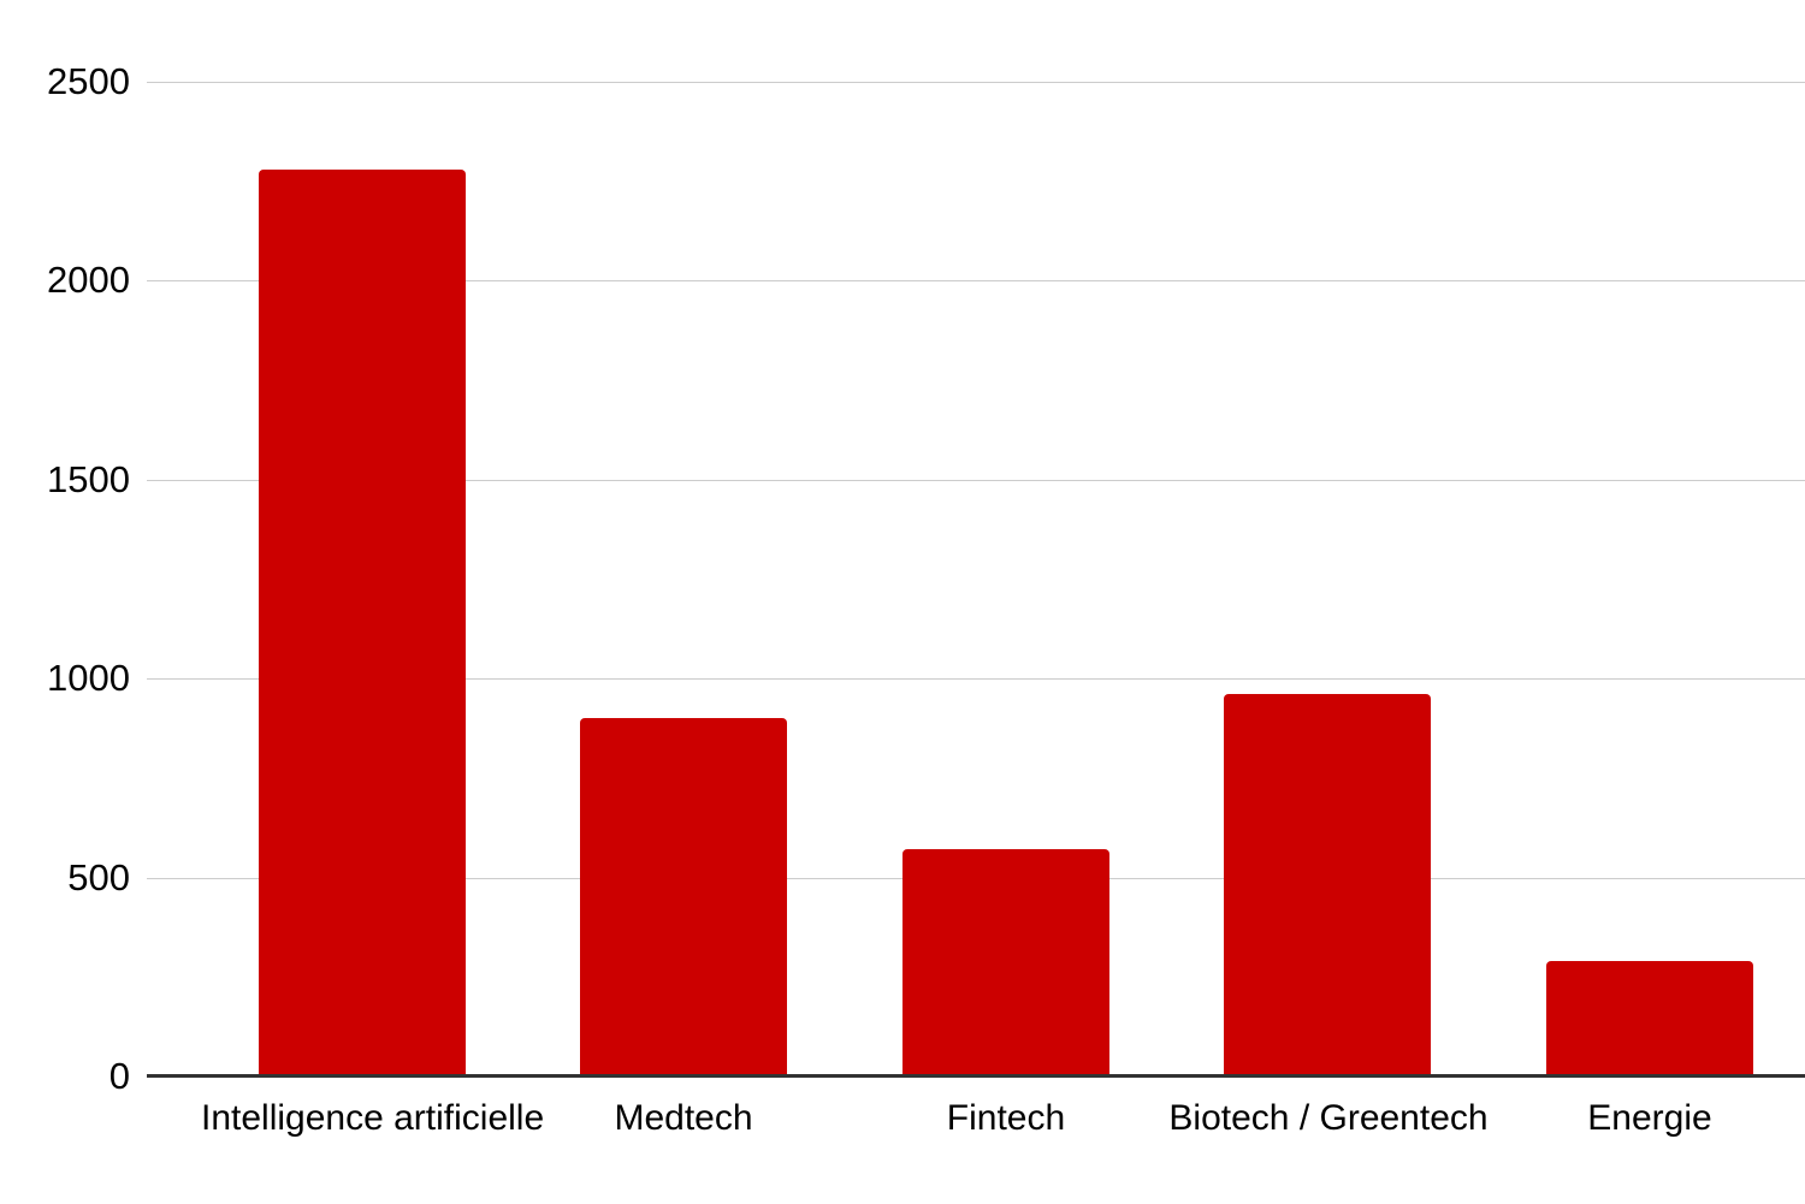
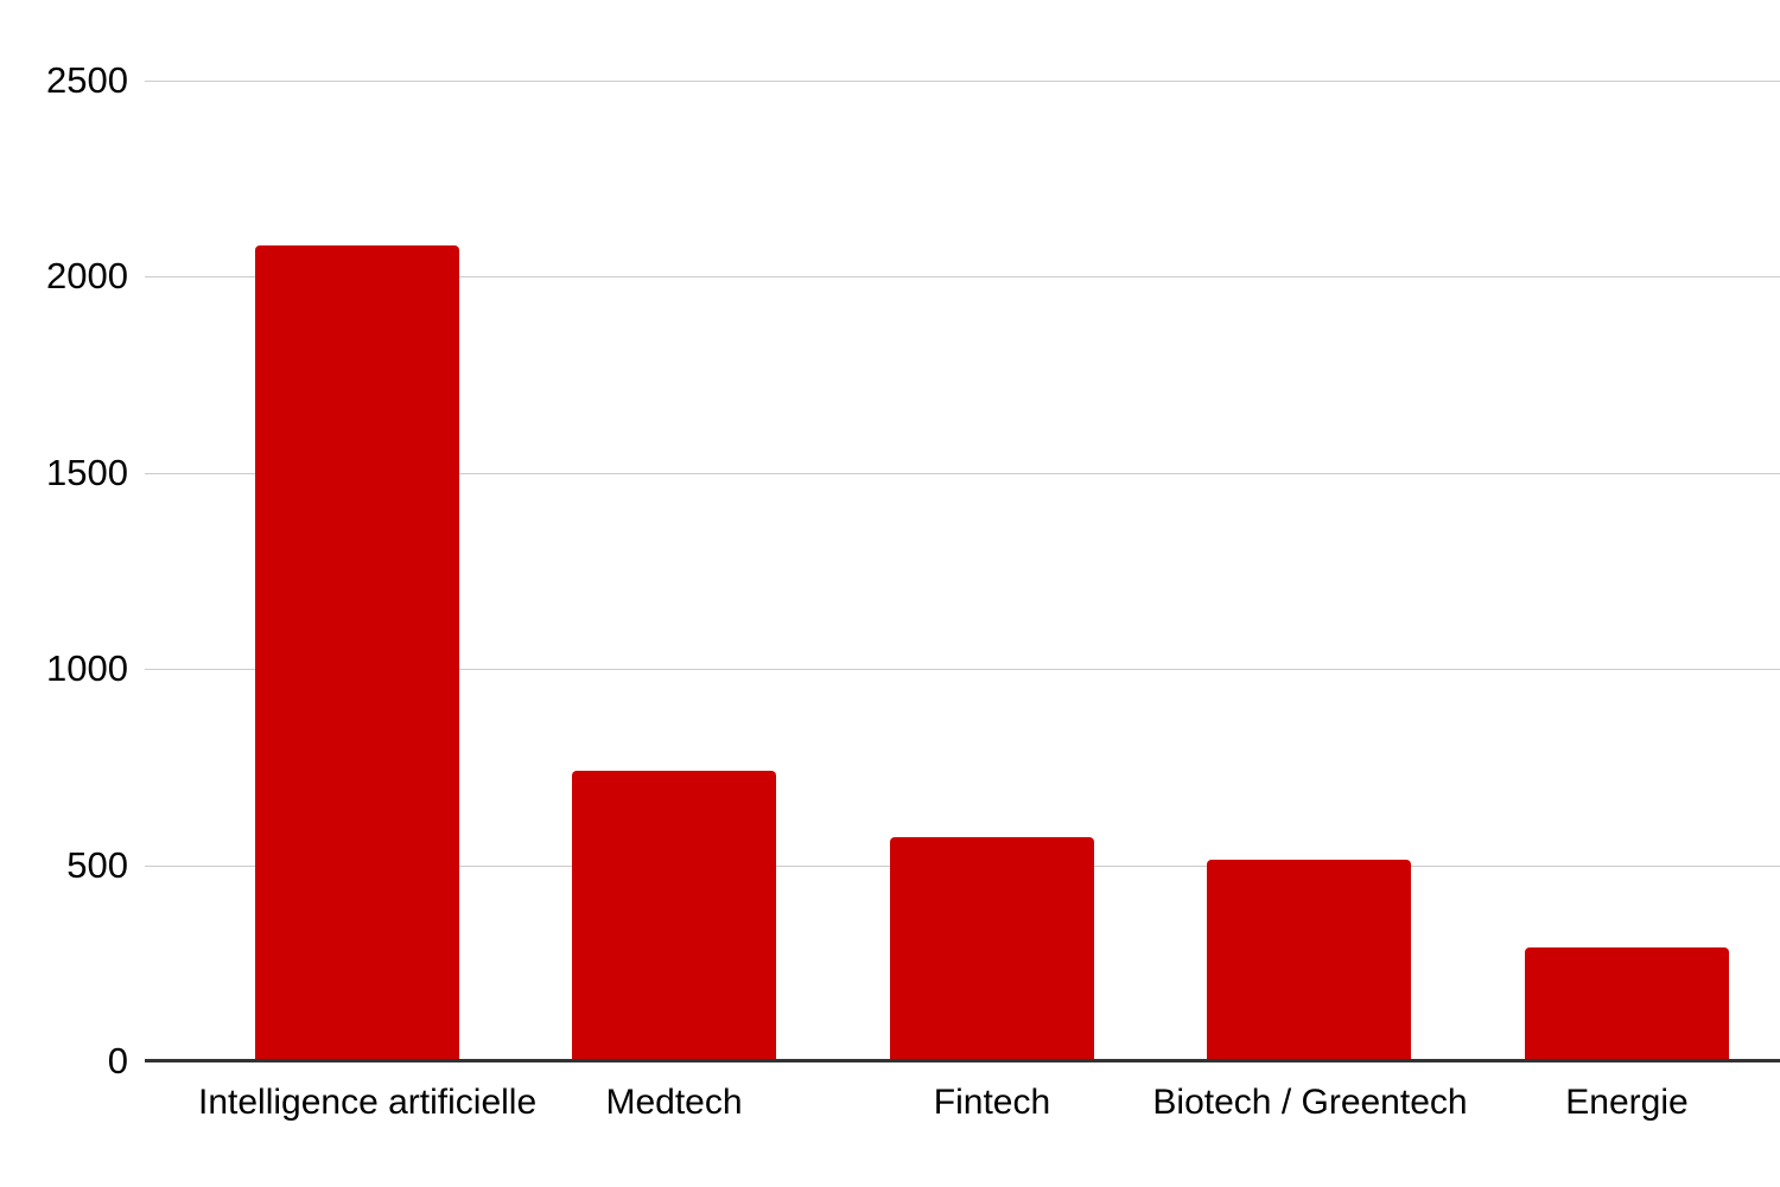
Intelligence artificielle: 2280 -> 2080
Medtech: 900 -> 740
Biotech / Greentech: 960 -> 520
